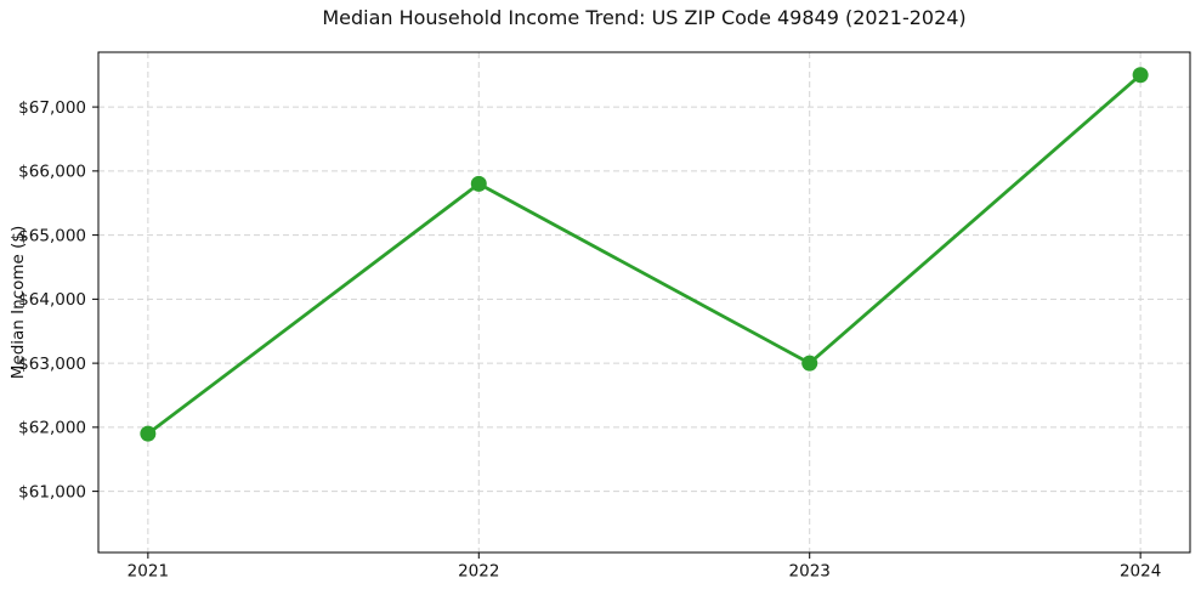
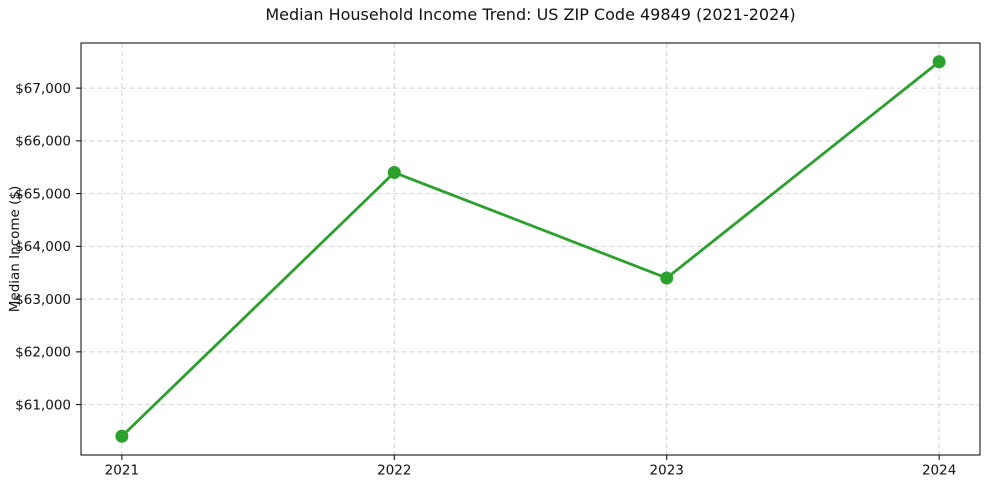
2021: $61900 -> $60400
2022: $65800 -> $65400
2023: $63000 -> $63400
